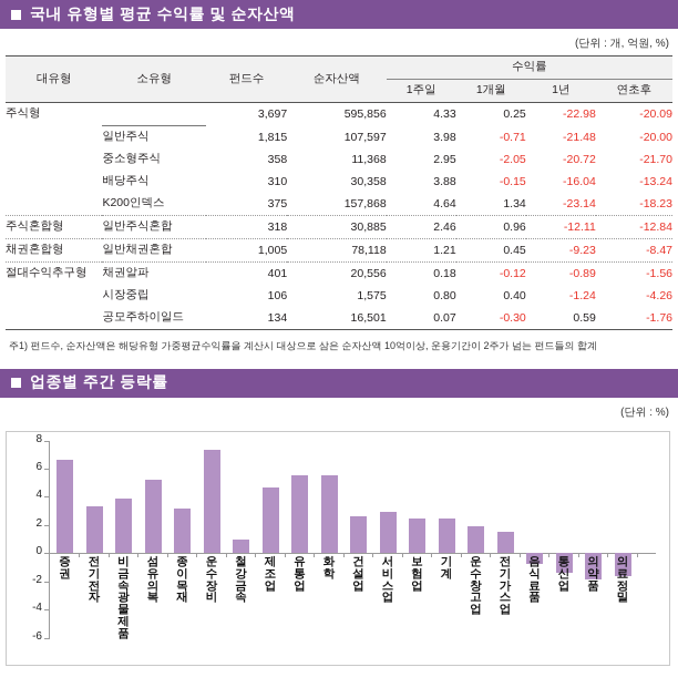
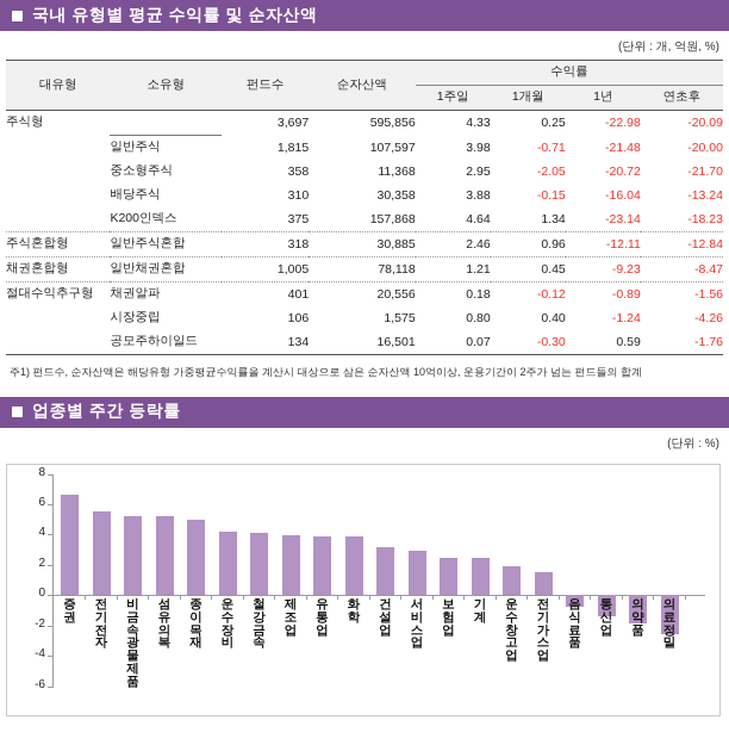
전기전자: 3.3 -> 5.5
비금속광물제품: 3.9 -> 5.2
종이목재: 3.2 -> 5.0
운수장비: 7.3 -> 4.2
철강금속: 1.0 -> 4.1
제조업: 4.7 -> 4.0
유통업: 5.5 -> 3.9
화학: 5.5 -> 3.9
건설업: 2.6 -> 3.1
의료정밀: -1.6 -> -2.6
